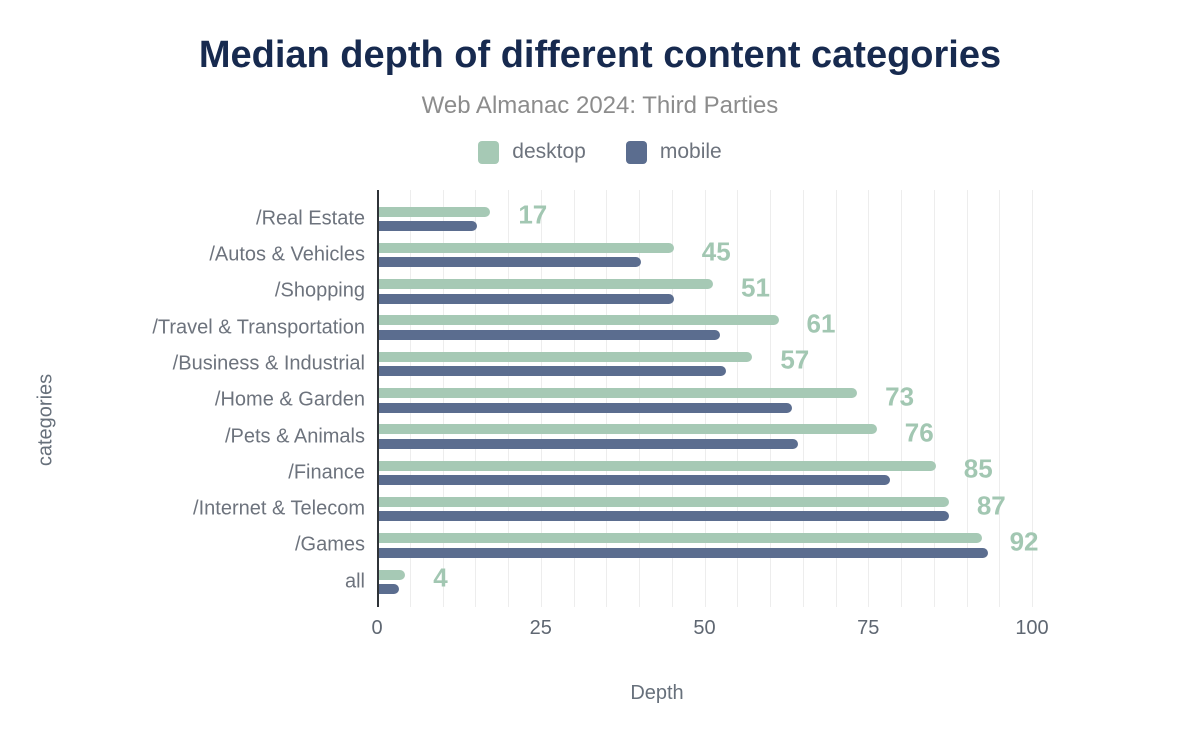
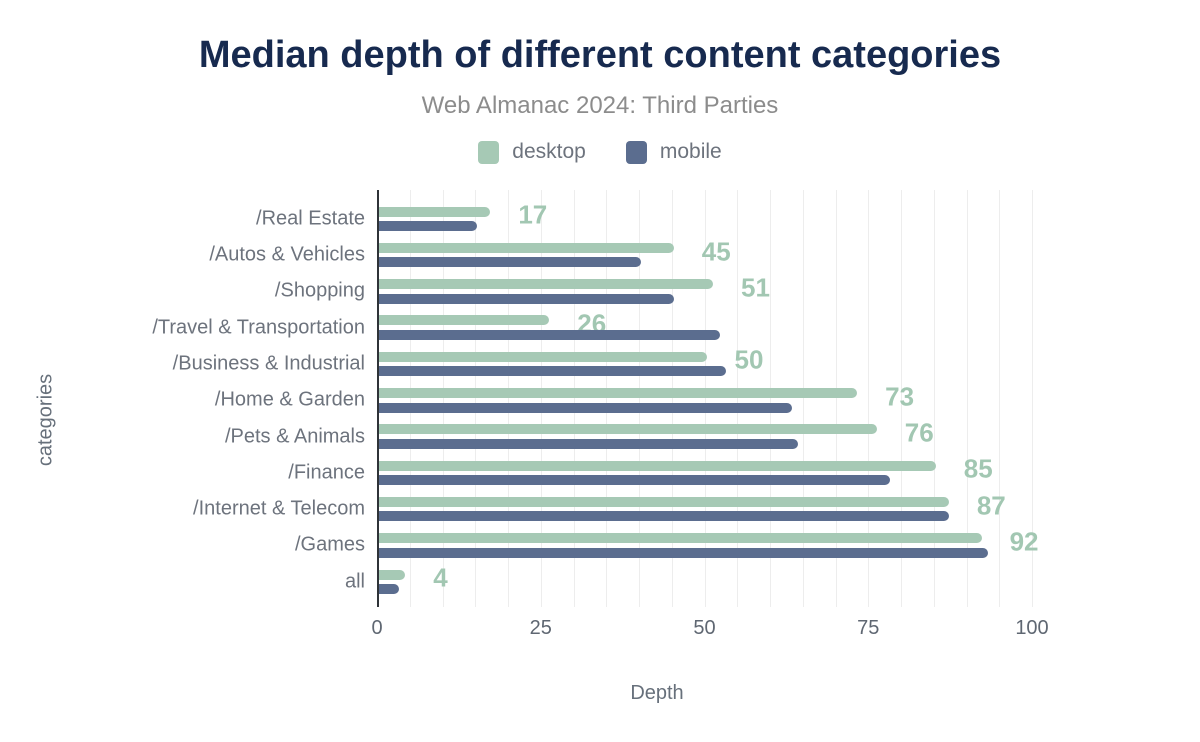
desktop//Travel & Transportation: 61 -> 26
desktop//Business & Industrial: 57 -> 50
